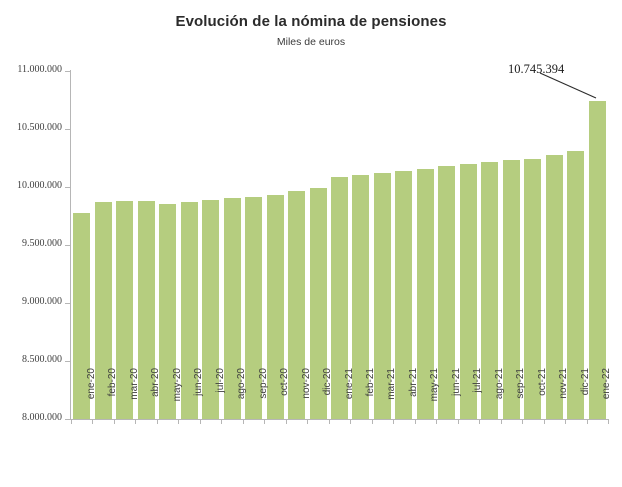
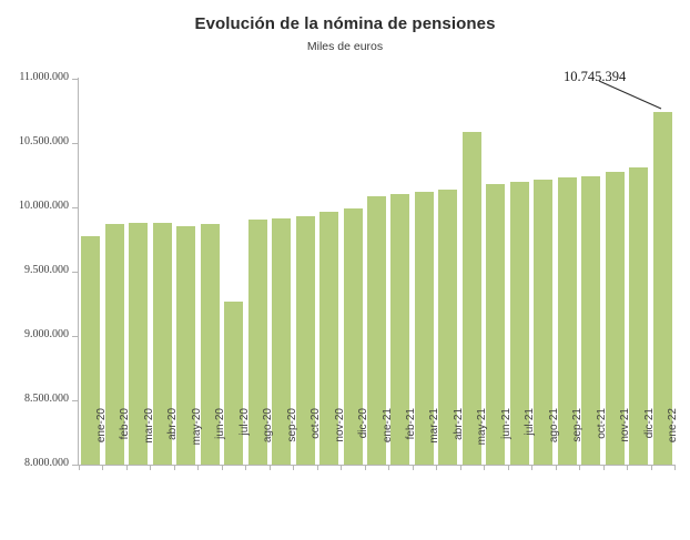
jul-20: 9880000 -> 9270000
may-21: 10160000 -> 10590000
